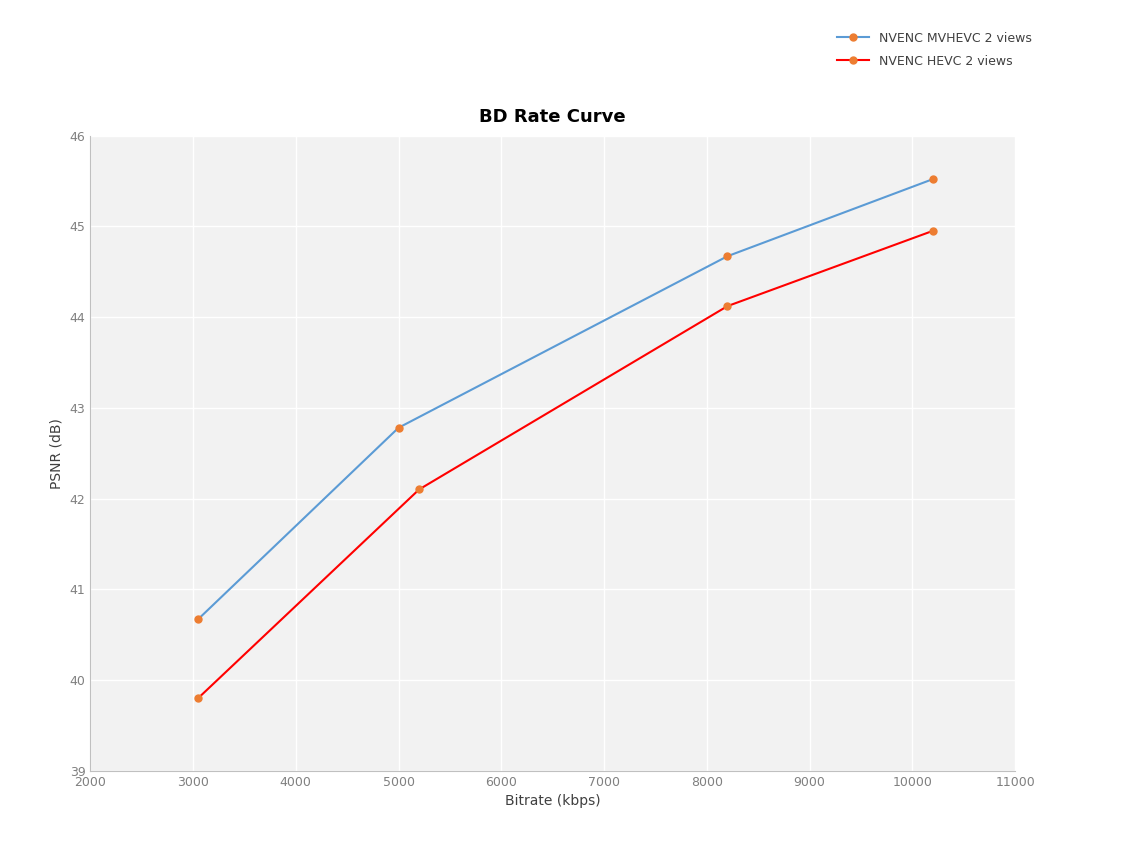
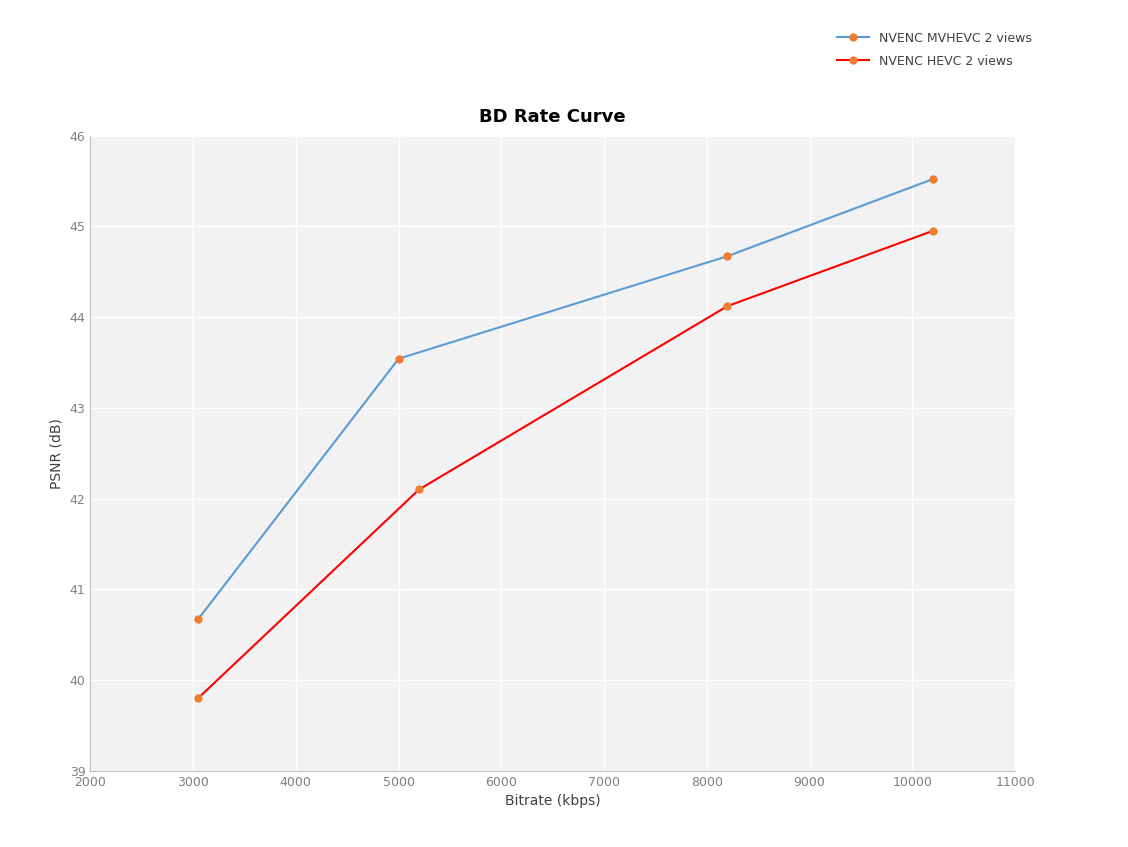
NVENC MVHEVC 2 views/5000: 42.78 -> 43.54
